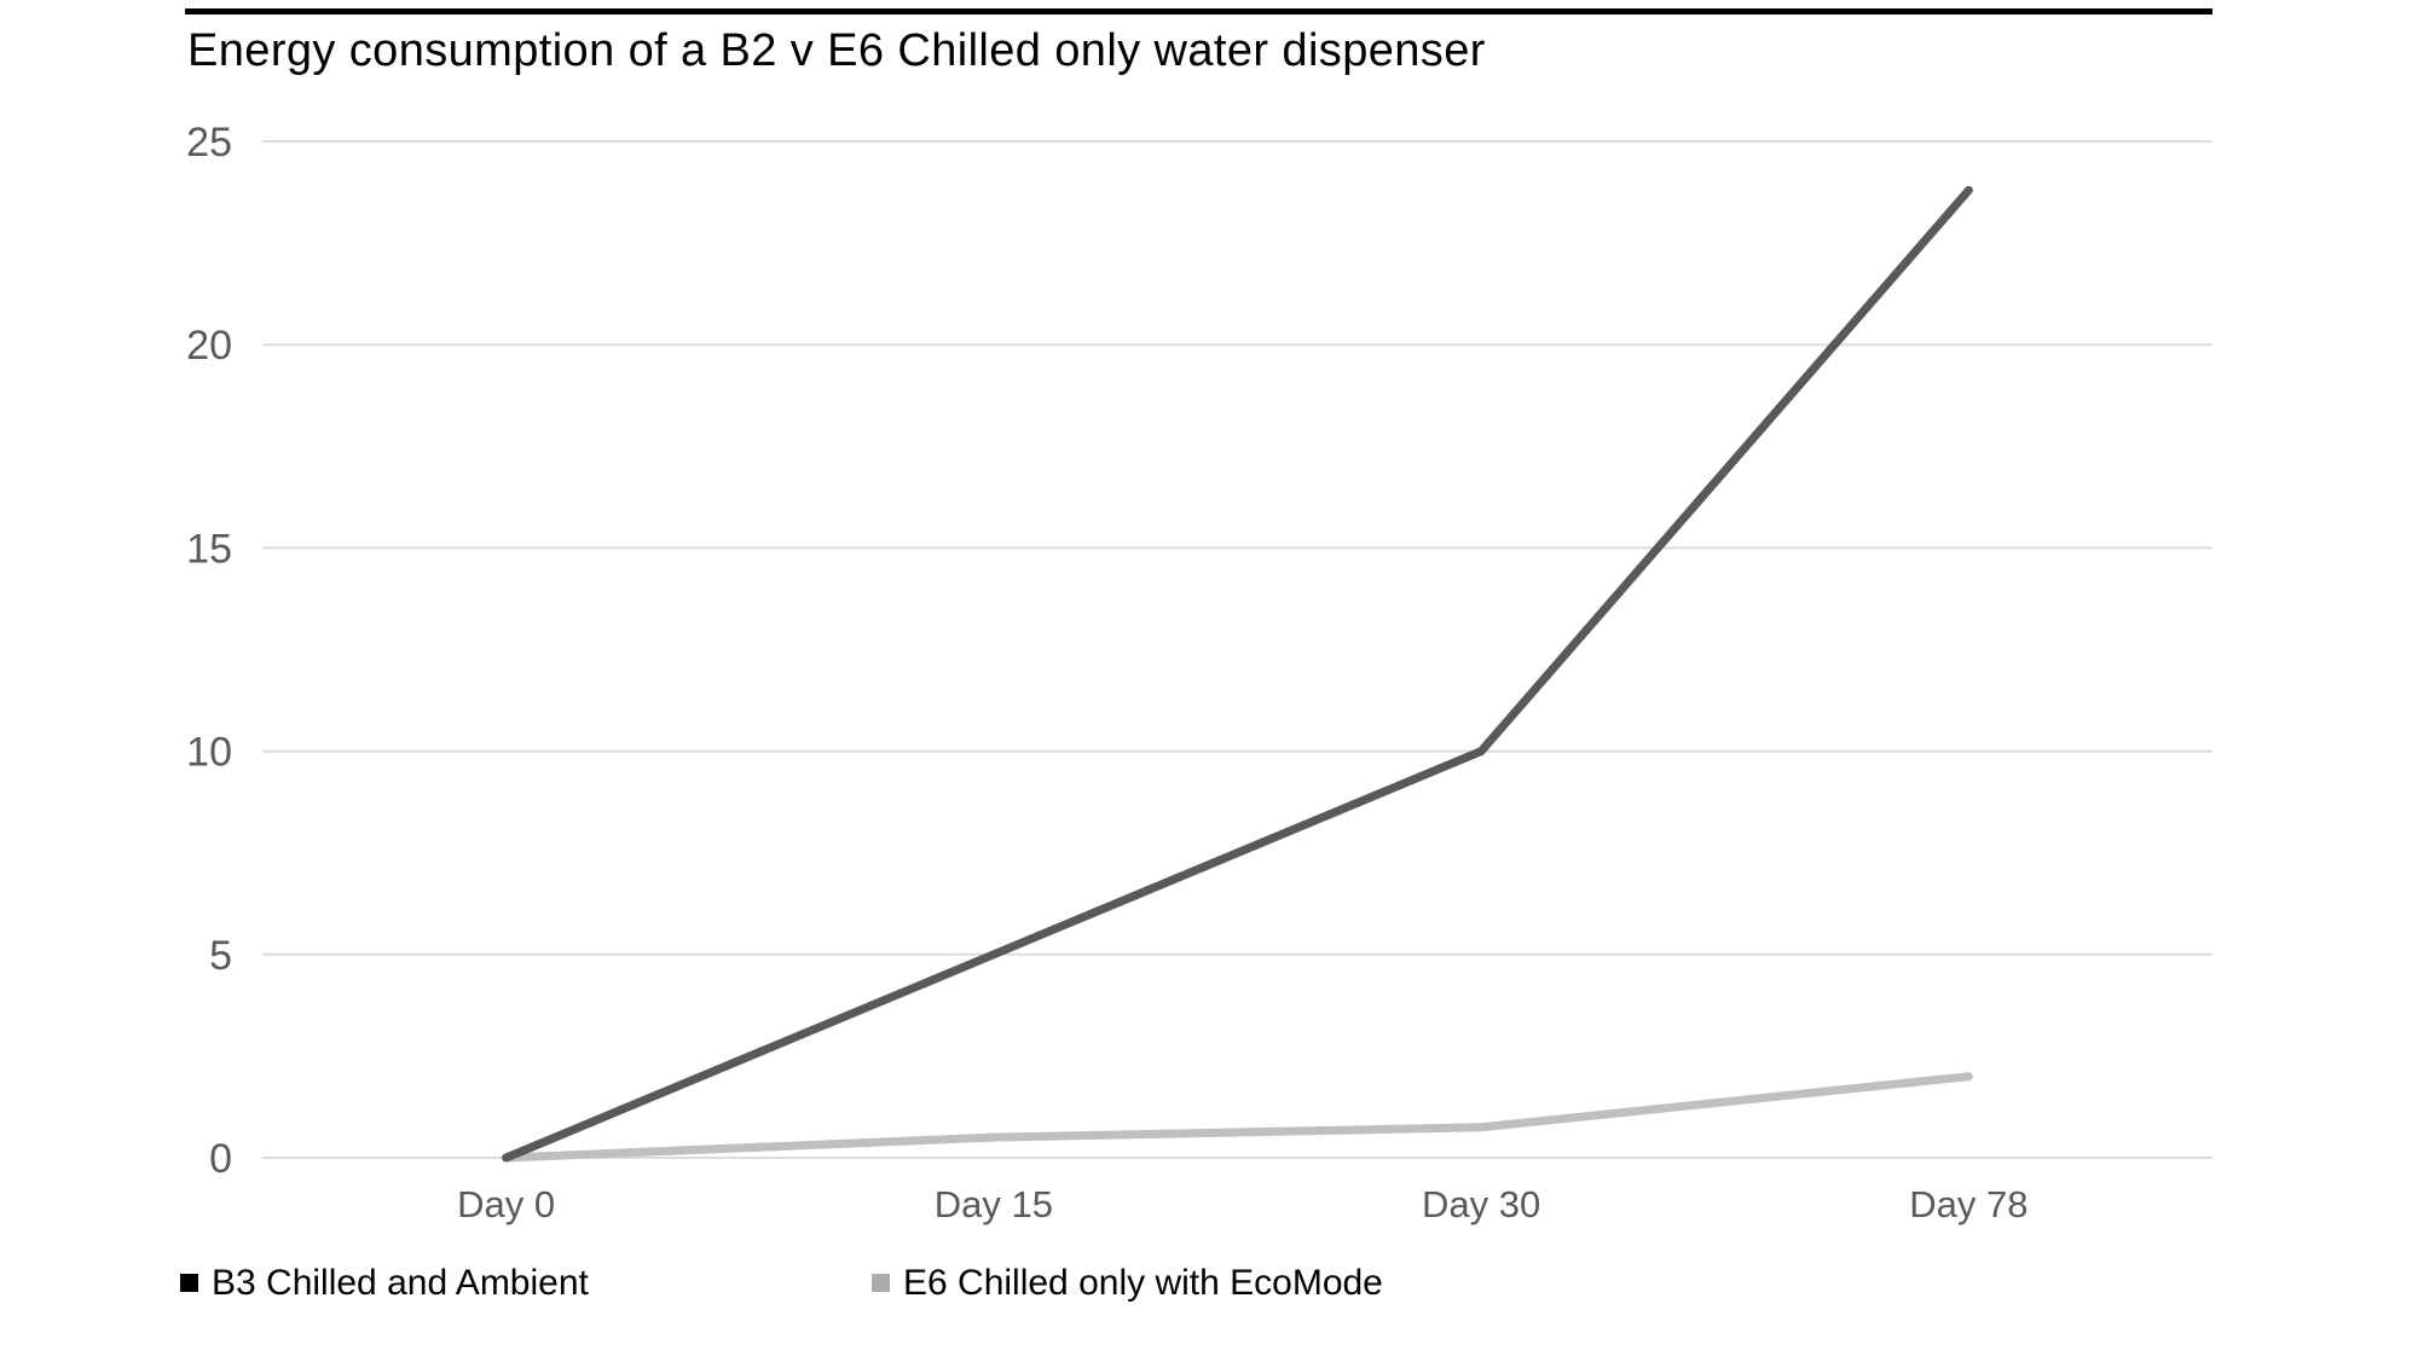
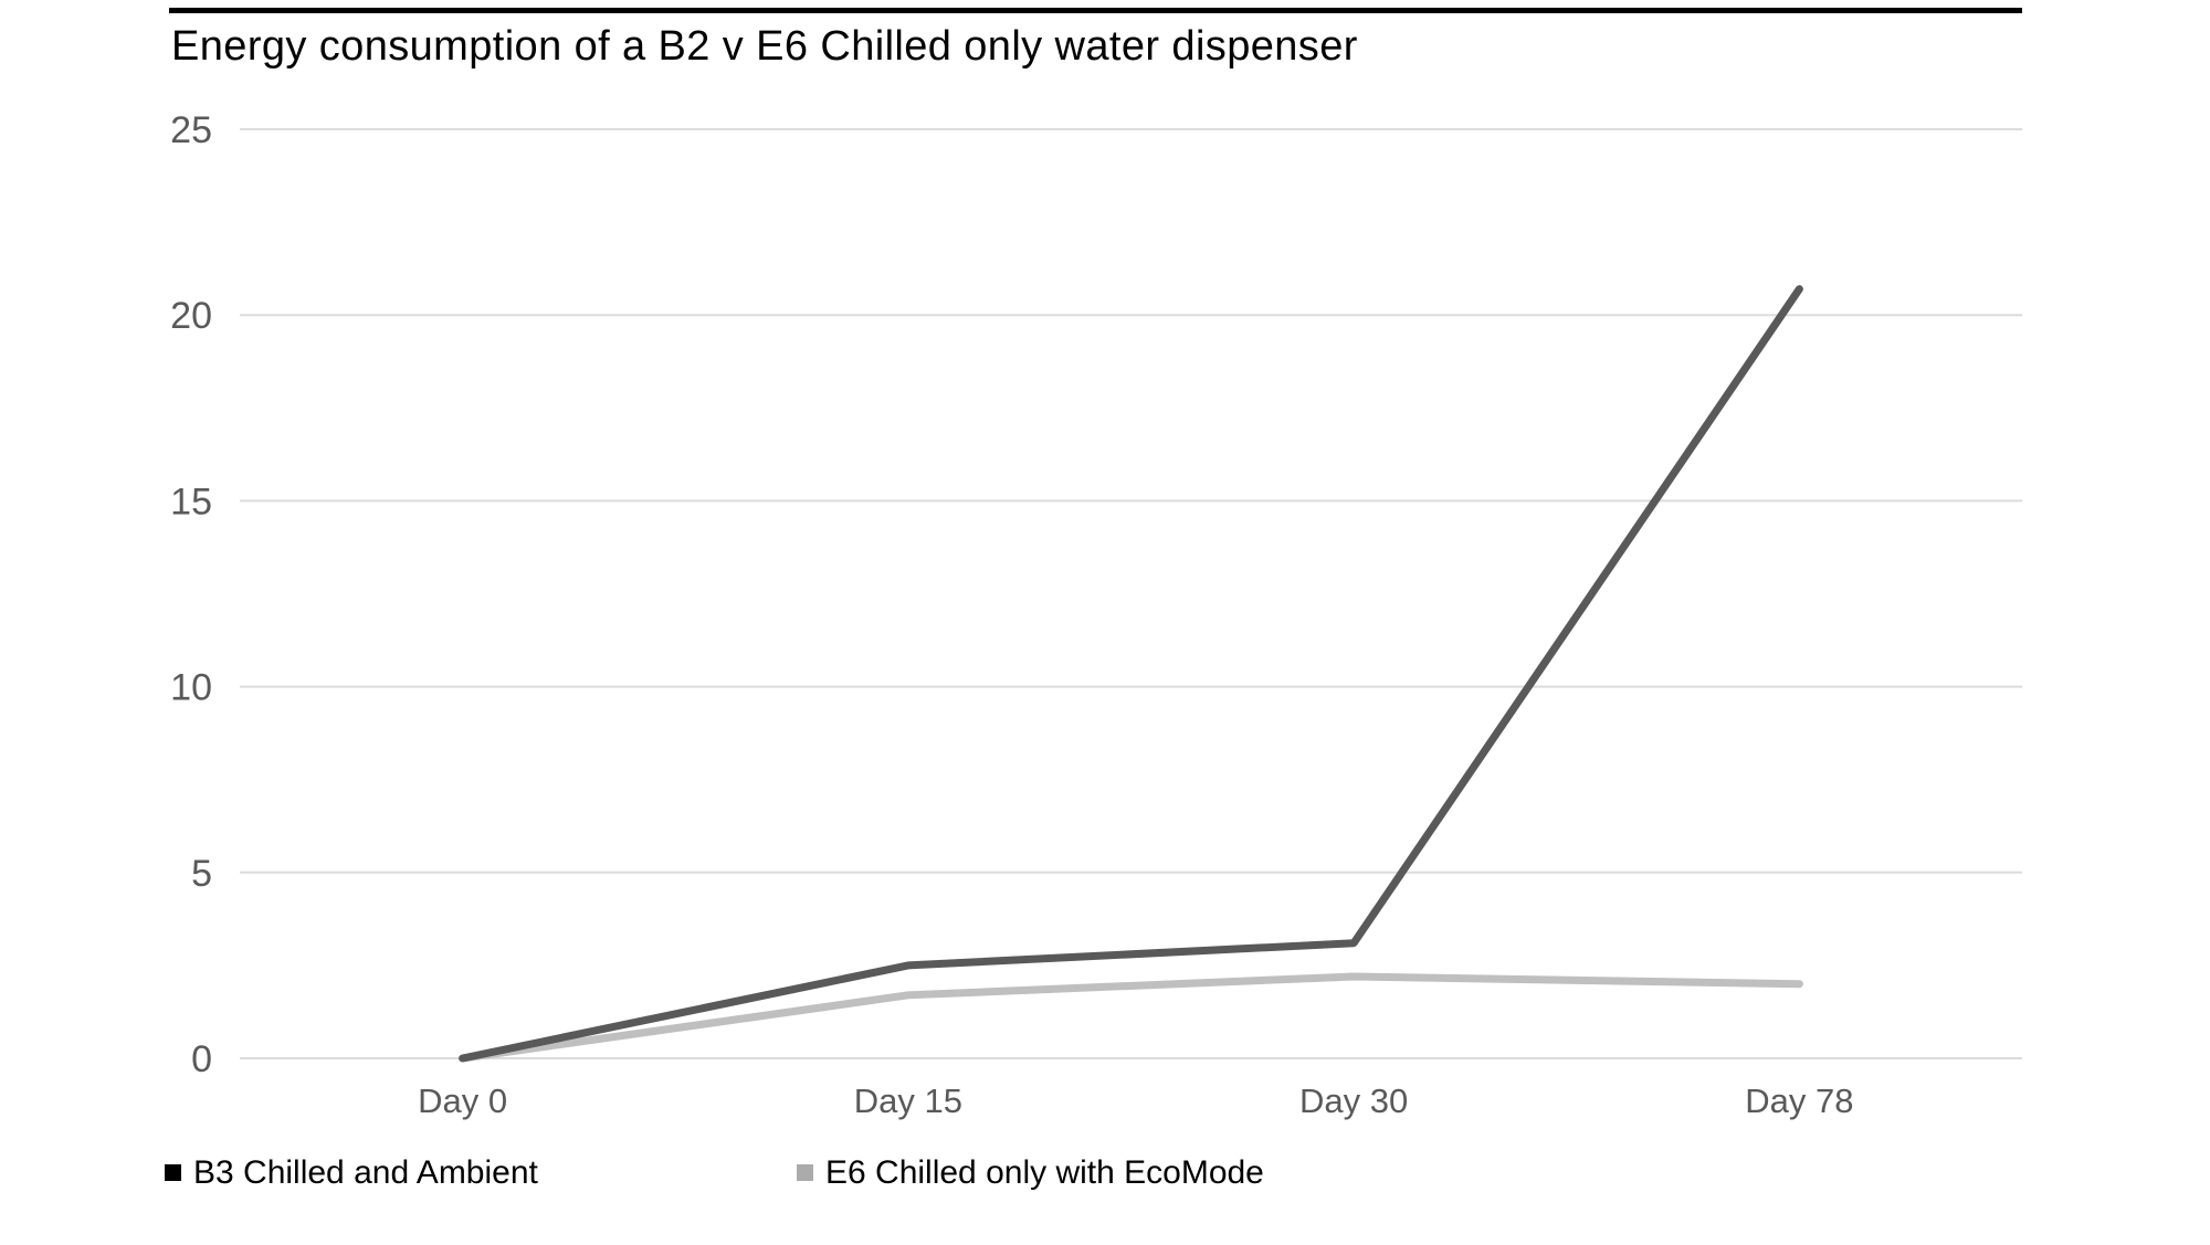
B3 Chilled and Ambient/Day 15: 5.0 -> 2.5
E6 Chilled only with EcoMode/Day 15: 0.5 -> 1.7
B3 Chilled and Ambient/Day 30: 10.0 -> 3.1
E6 Chilled only with EcoMode/Day 30: 0.8 -> 2.2
B3 Chilled and Ambient/Day 78: 23.8 -> 20.7
